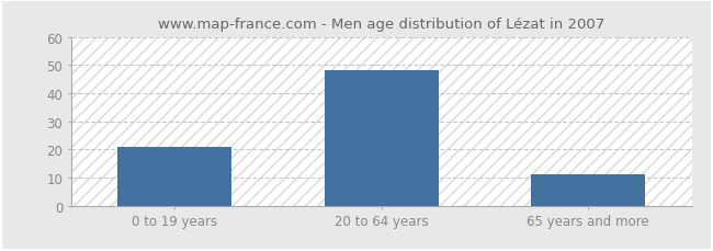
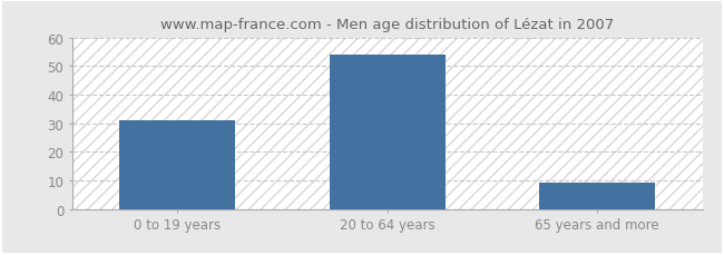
0 to 19 years: 21 -> 31
20 to 64 years: 48 -> 54
65 years and more: 11 -> 9
